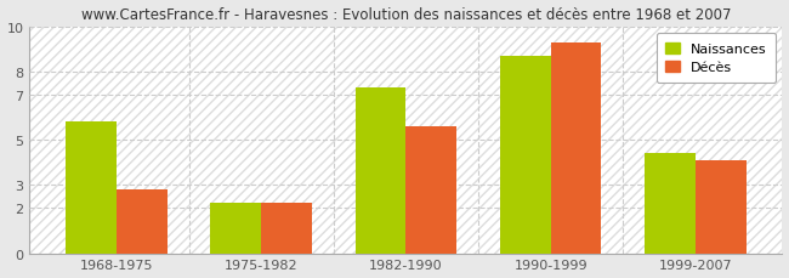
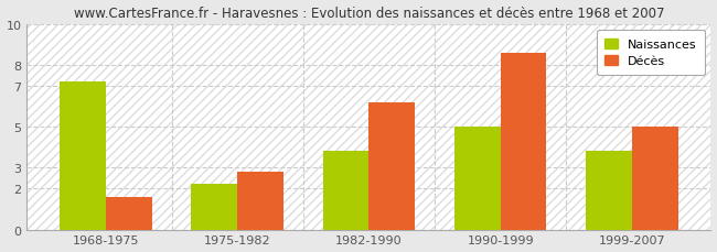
Naissances/1968-1975: 5.8 -> 7.2
Décès/1968-1975: 2.8 -> 1.6
Décès/1975-1982: 2.2 -> 2.8
Naissances/1982-1990: 7.3 -> 3.8
Décès/1982-1990: 5.6 -> 6.2
Naissances/1990-1999: 8.7 -> 5.0
Décès/1990-1999: 9.3 -> 8.6
Naissances/1999-2007: 4.4 -> 3.8
Décès/1999-2007: 4.1 -> 5.0
